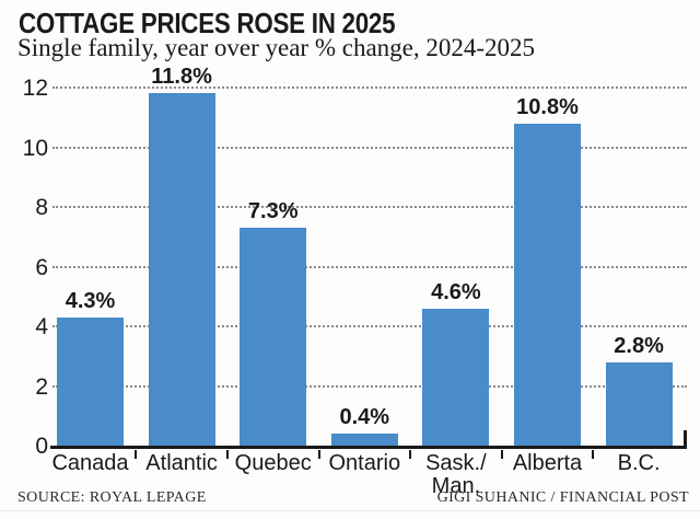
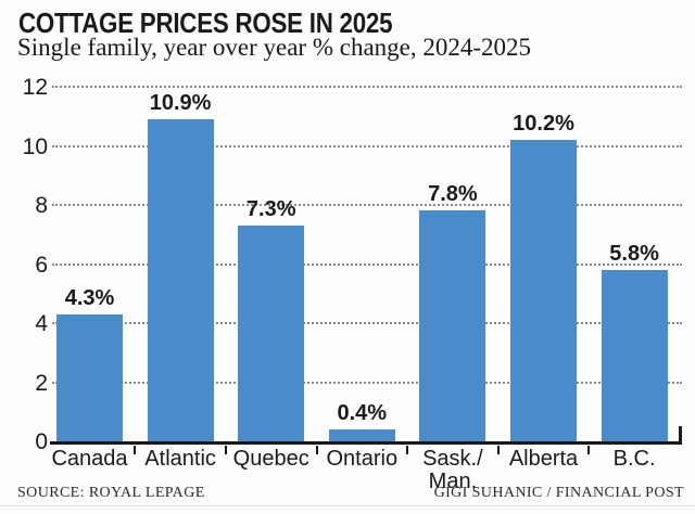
Atlantic: 11.8% -> 10.9%
Sask./ Man.: 4.6% -> 7.8%
Alberta: 10.8% -> 10.2%
B.C.: 2.8% -> 5.8%
